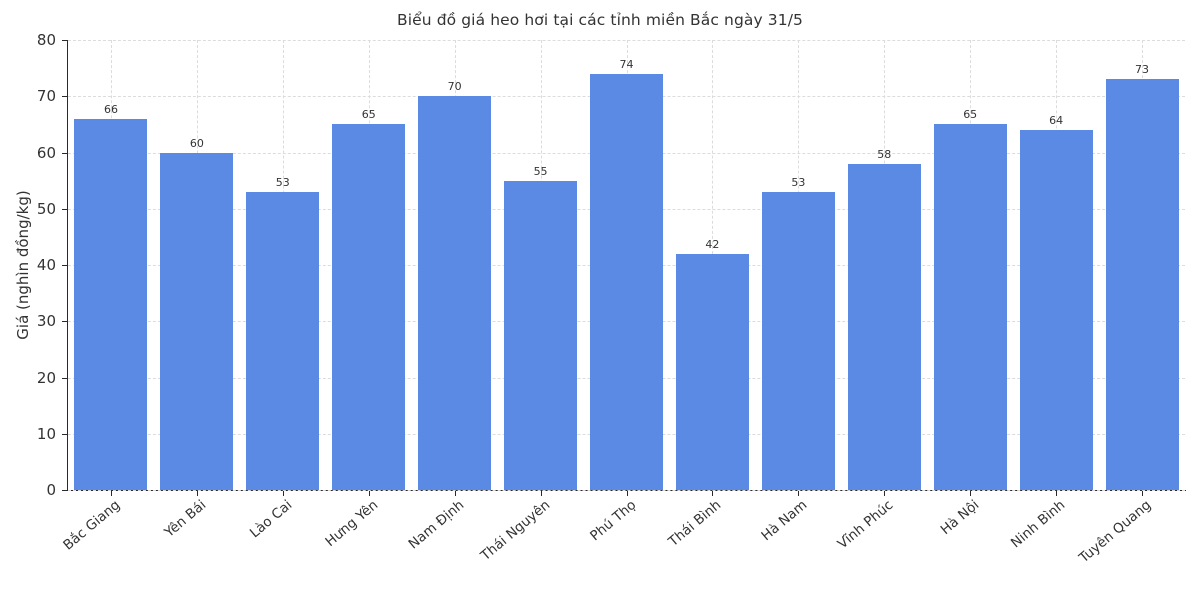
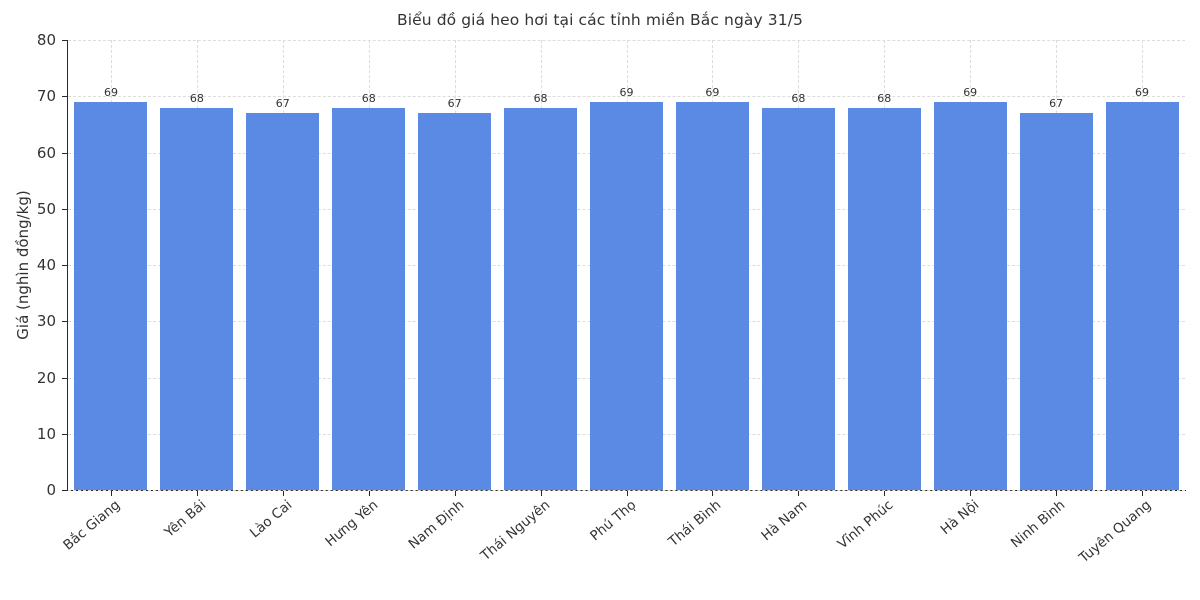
Bắc Giang: 66 -> 69
Yên Bái: 60 -> 68
Lào Cai: 53 -> 67
Hưng Yên: 65 -> 68
Nam Định: 70 -> 67
Thái Nguyên: 55 -> 68
Phú Thọ: 74 -> 69
Thái Bình: 42 -> 69
Hà Nam: 53 -> 68
Vĩnh Phúc: 58 -> 68
Hà Nội: 65 -> 69
Ninh Bình: 64 -> 67
Tuyên Quang: 73 -> 69
